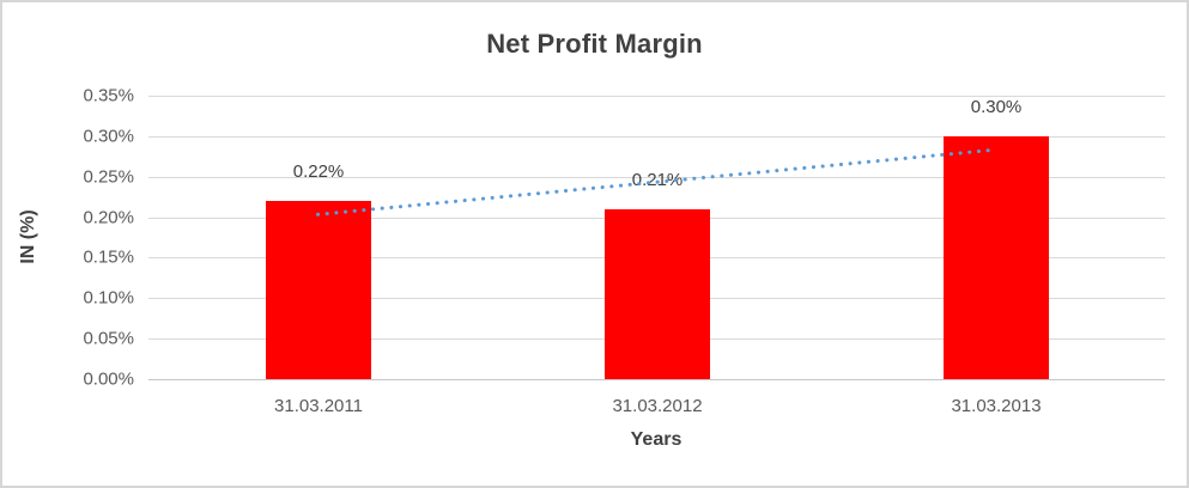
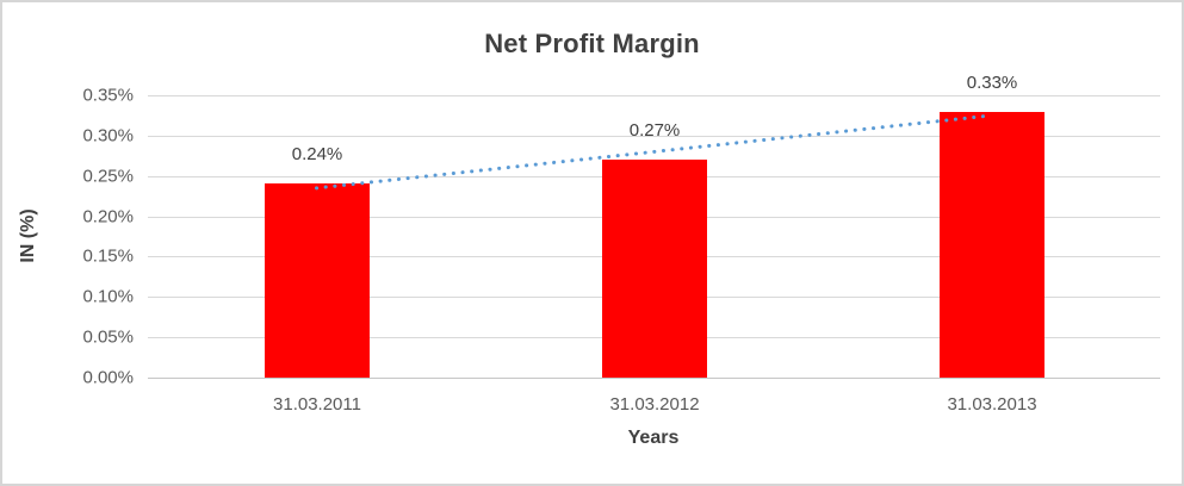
31.03.2011: 0.22% -> 0.24%
31.03.2012: 0.21% -> 0.27%
31.03.2013: 0.30% -> 0.33%
